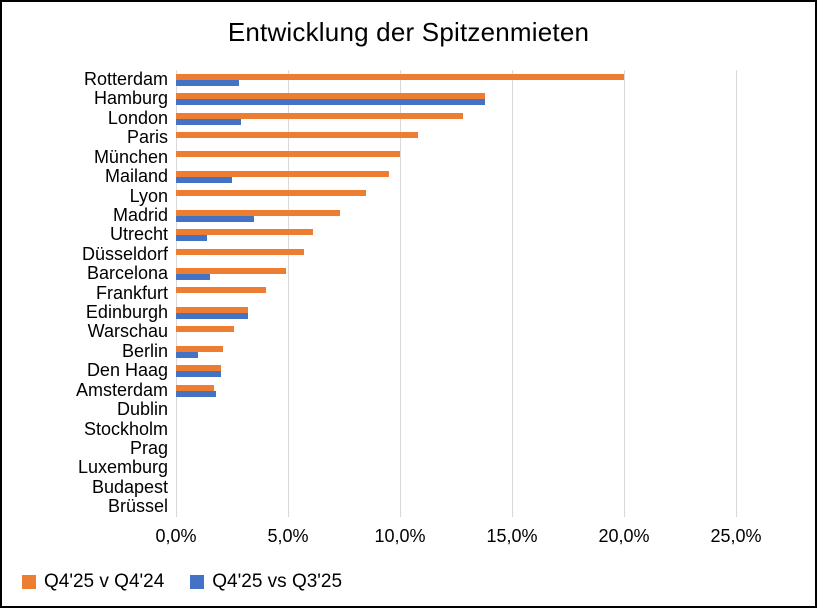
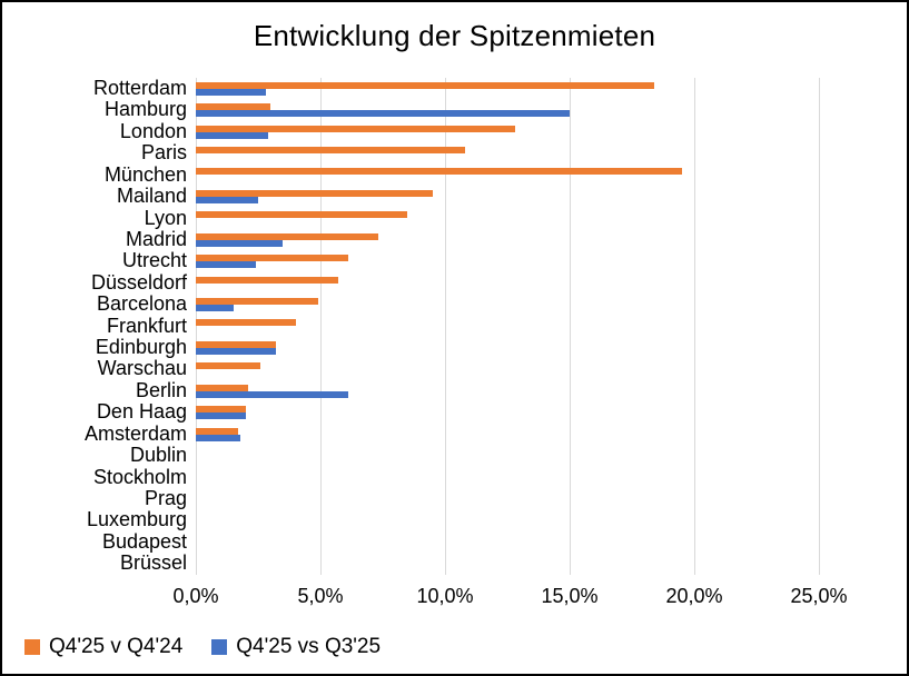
Q4'25 v Q4'24/Rotterdam: 20,0% -> 18,4%
Q4'25 v Q4'24/Hamburg: 13,8% -> 3,0%
Q4'25 vs Q3'25/Hamburg: 13,8% -> 15,0%
Q4'25 v Q4'24/München: 10,0% -> 19,5%
Q4'25 vs Q3'25/Utrecht: 1,4% -> 2,4%
Q4'25 vs Q3'25/Berlin: 1,0% -> 6,1%
